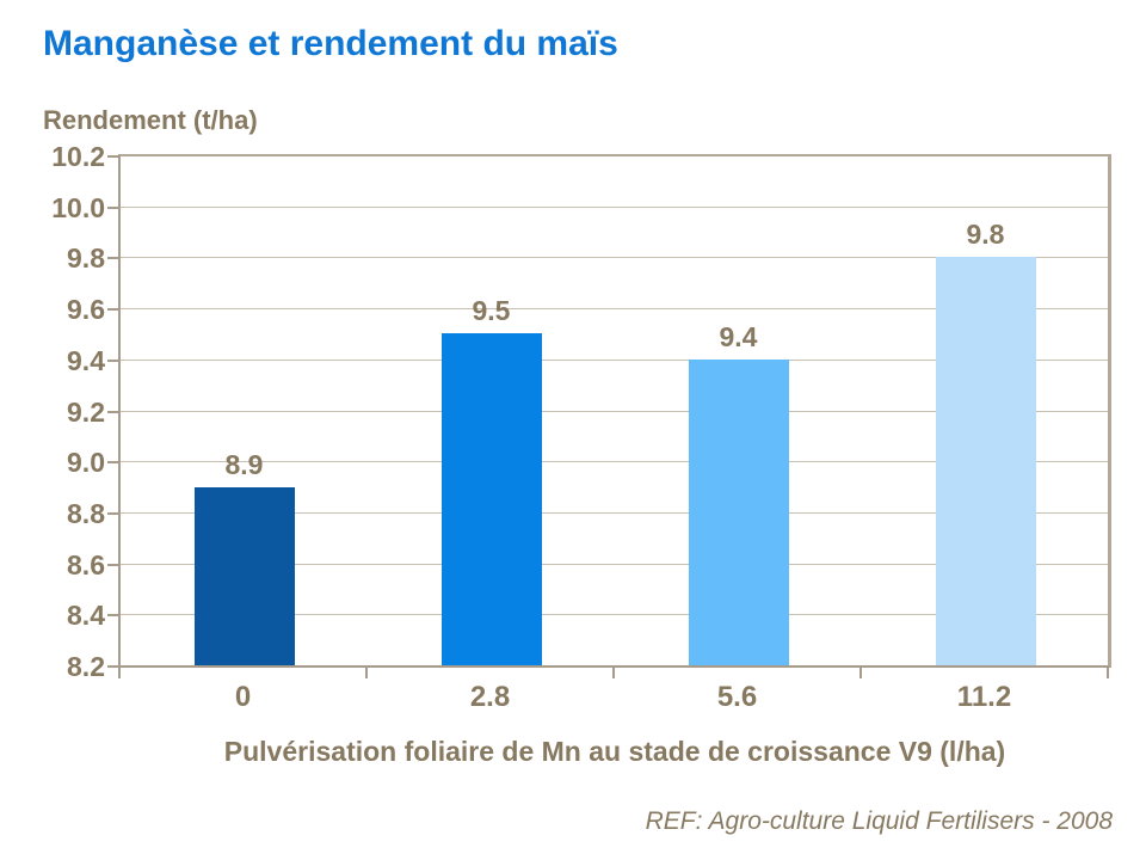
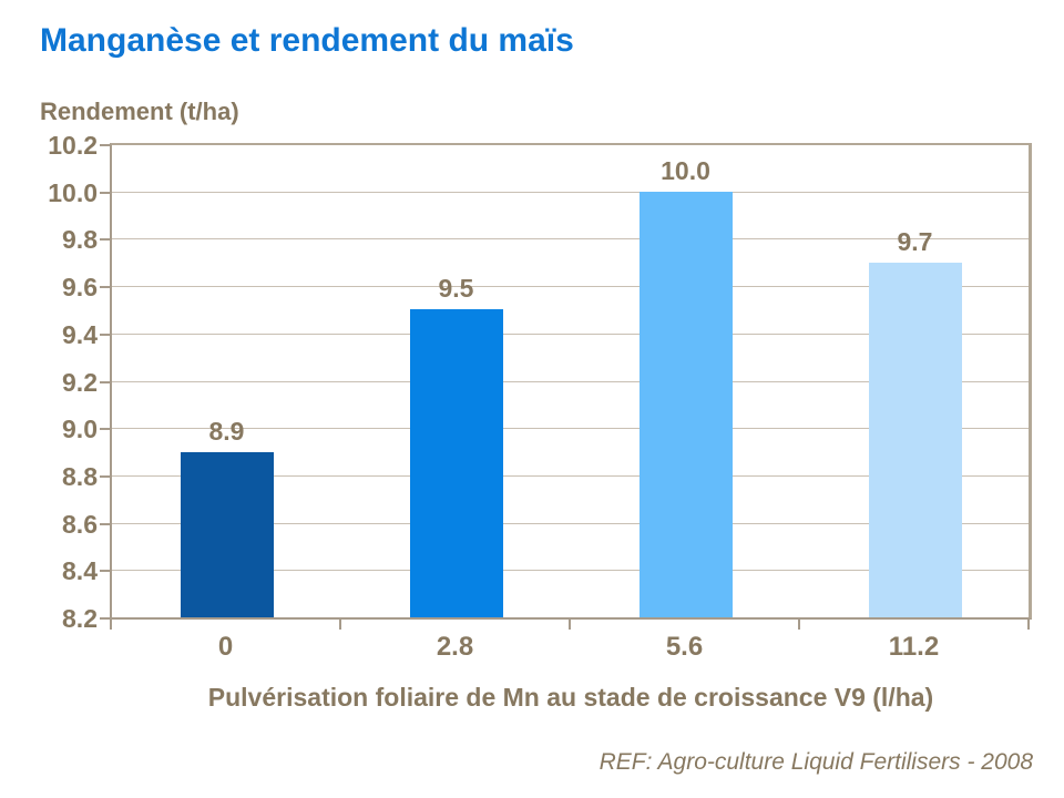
5.6: 9.4 -> 10.0
11.2: 9.8 -> 9.7
